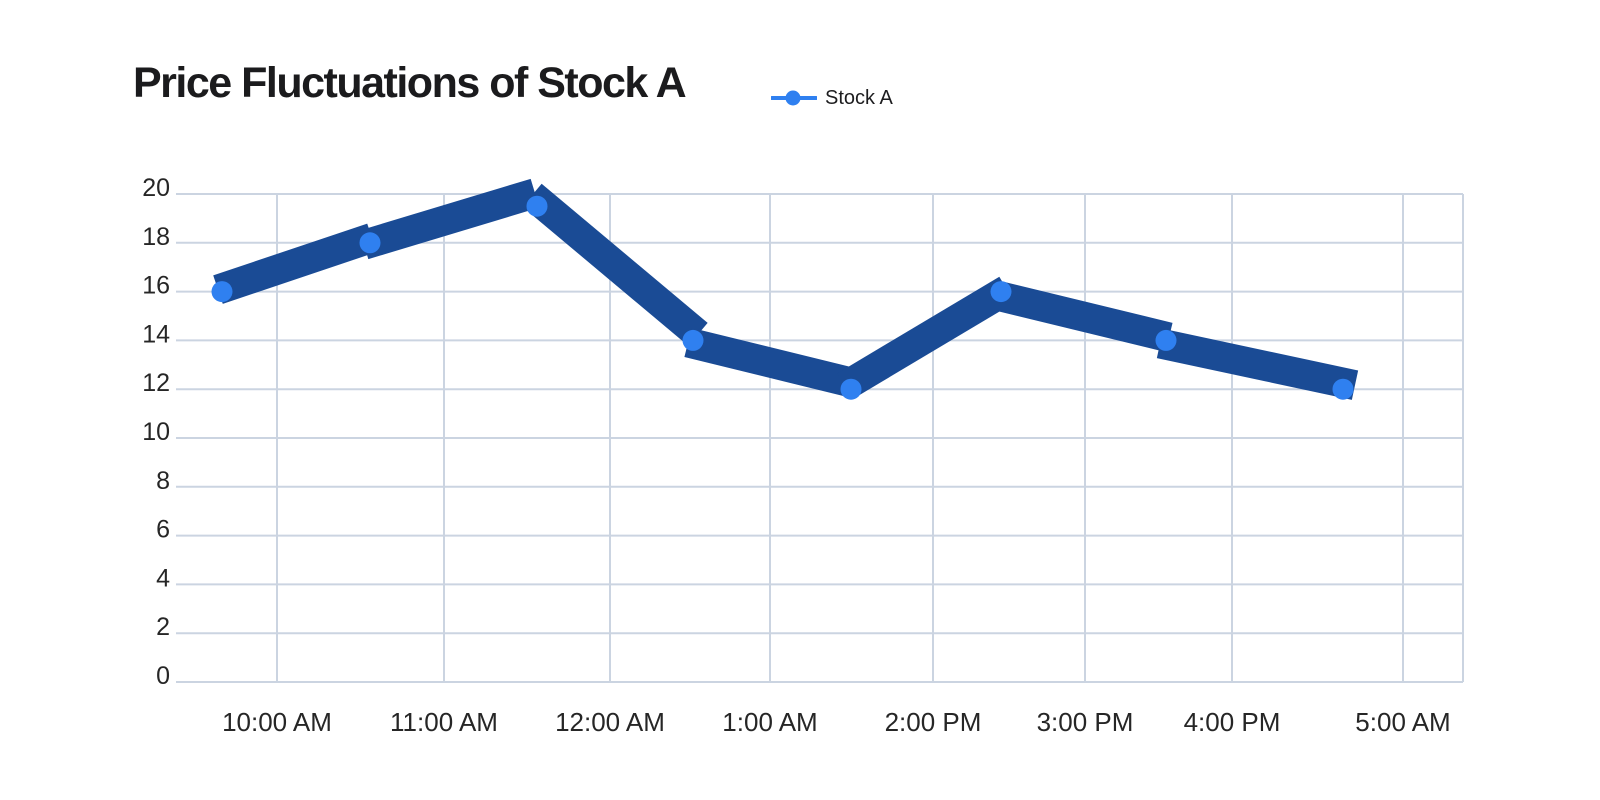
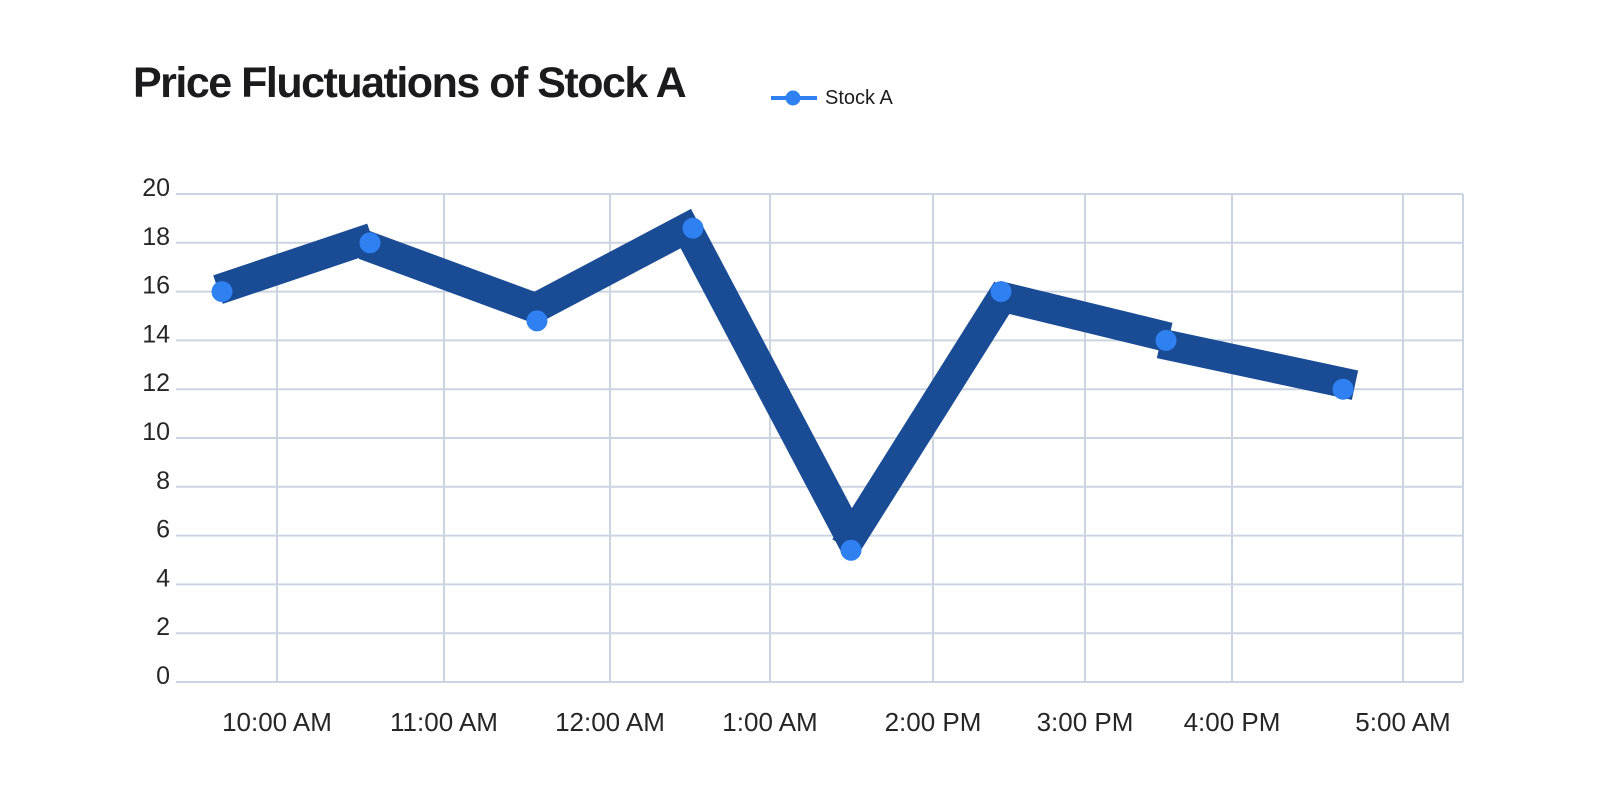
12:00 AM: 19.5 -> 14.8
1:00 AM: 14.0 -> 18.6
2:00 PM: 12.0 -> 5.4
